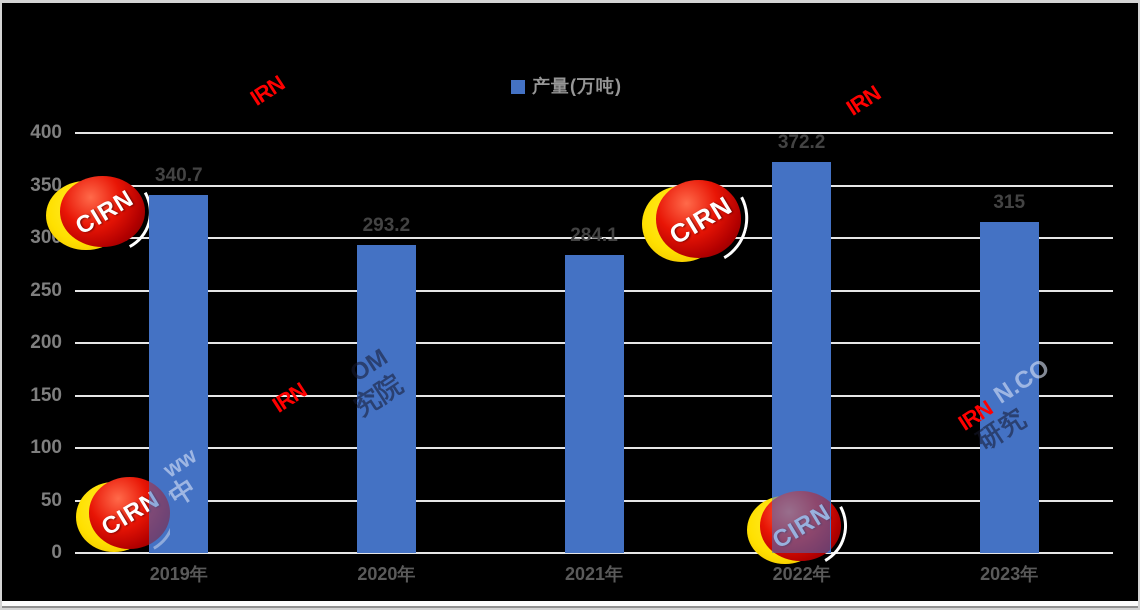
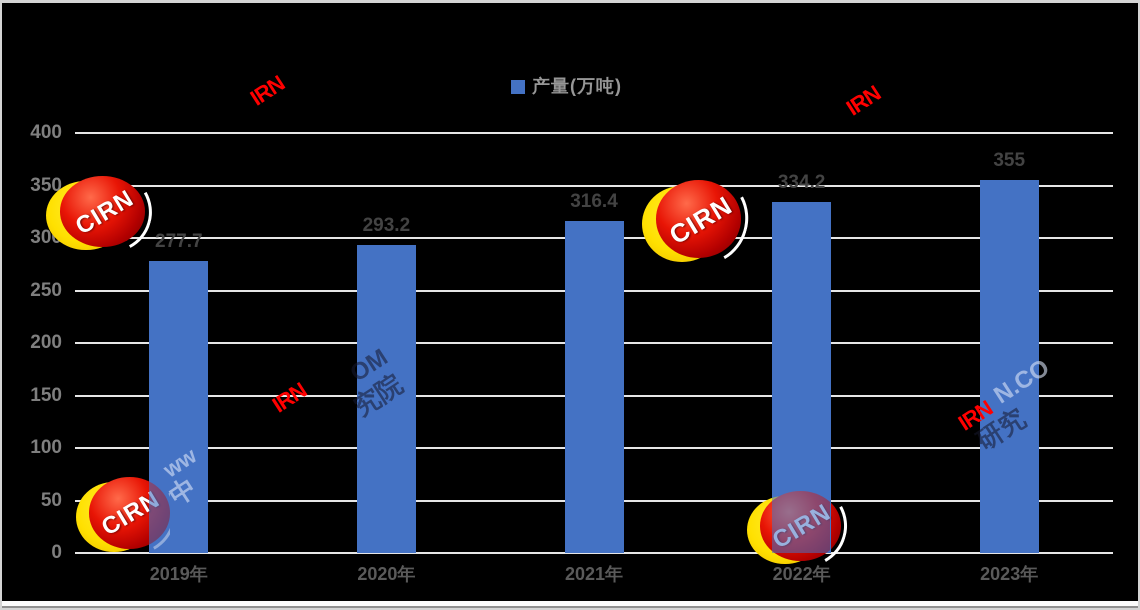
2019年: 340.7 -> 277.7
2021年: 284.1 -> 316.4
2022年: 372.2 -> 334.2
2023年: 315 -> 355
